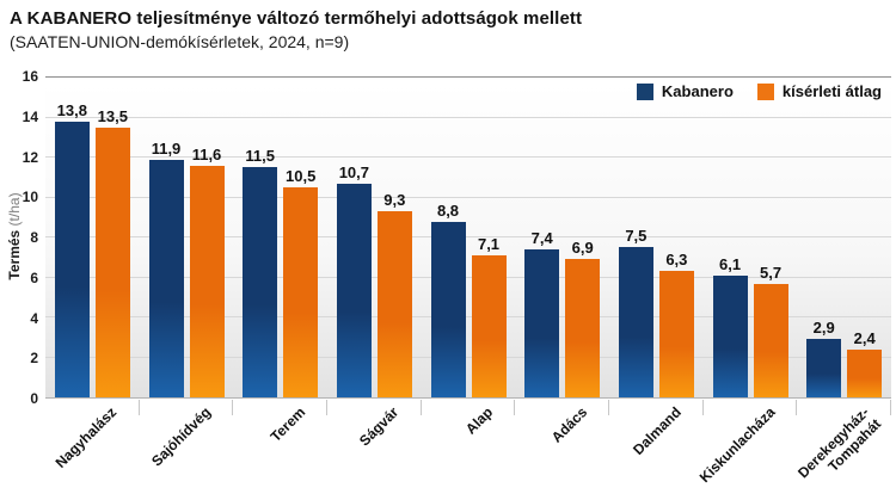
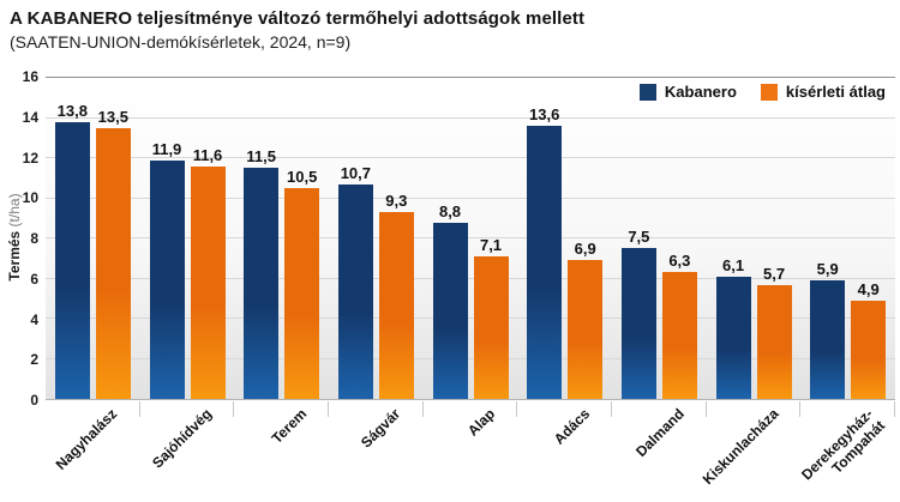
Kabanero/Adács: 7,4 -> 13,6
Kabanero/Derekegyház- Tompahát: 2,9 -> 5,9
kísérleti átlag/Derekegyház- Tompahát: 2,4 -> 4,9
